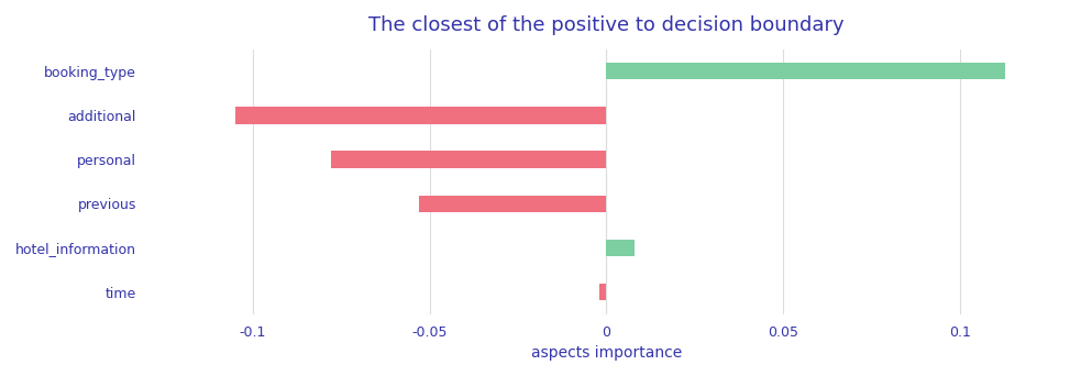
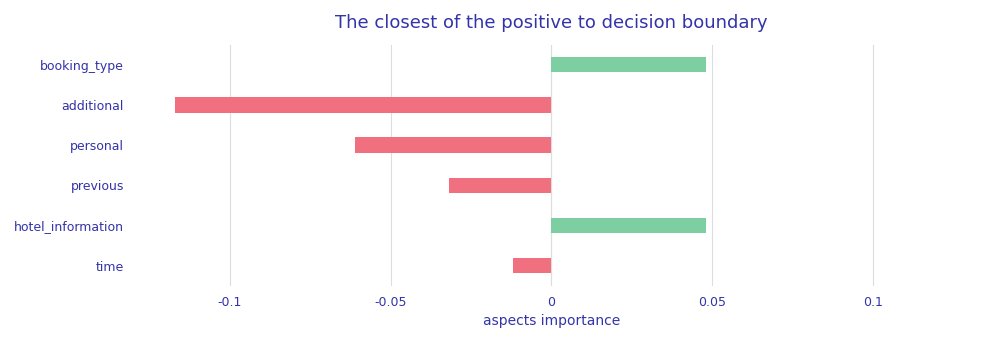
booking_type: 0.113 -> 0.048
additional: -0.105 -> -0.117
personal: -0.078 -> -0.061
previous: -0.053 -> -0.032
hotel_information: 0.008 -> 0.048
time: -0.002 -> -0.012
